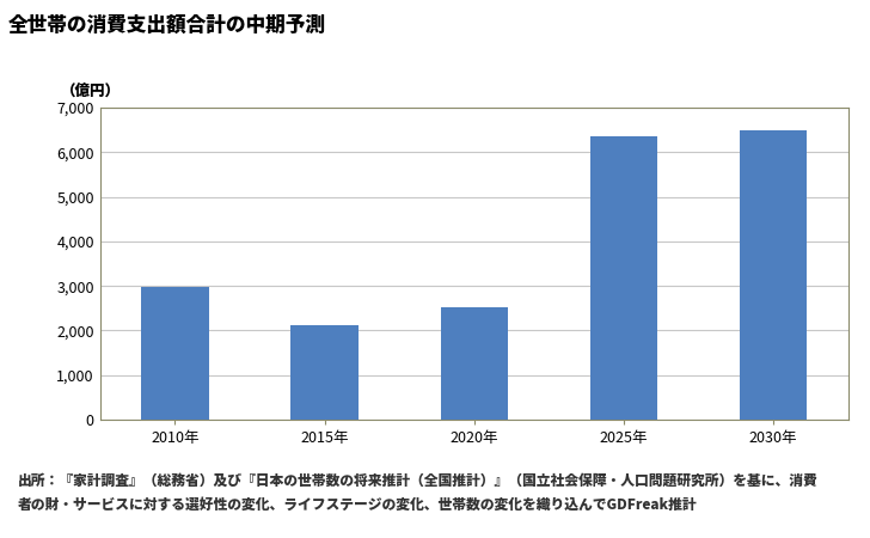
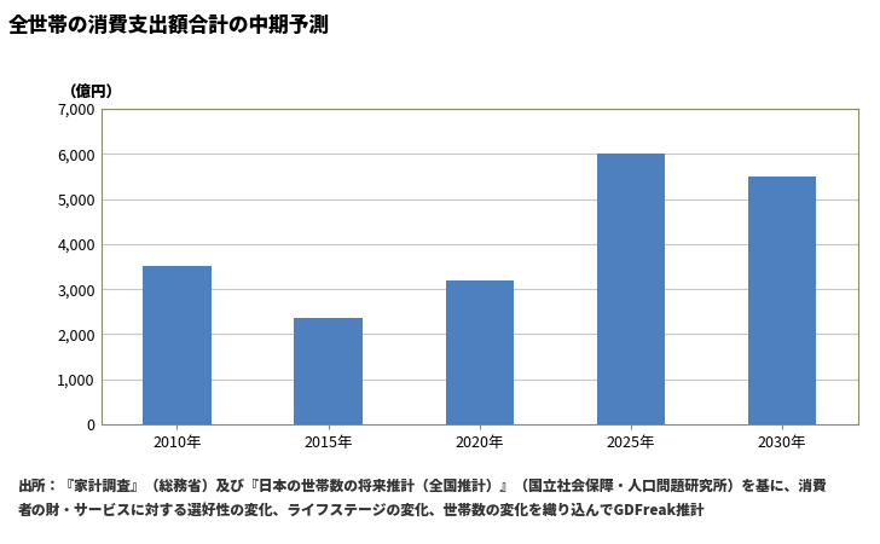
2010年: 2,970 -> 3,500
2015年: 2,120 -> 2,350
2020年: 2,530 -> 3,200
2025年: 6,360 -> 6,000
2030年: 6,490 -> 5,500
